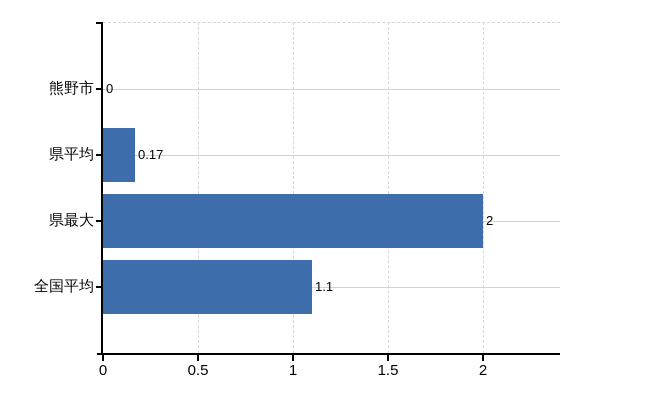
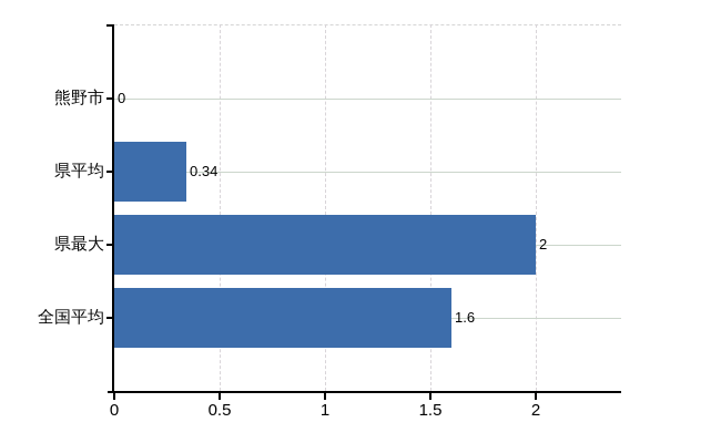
県平均: 0.17 -> 0.34
全国平均: 1.1 -> 1.6
